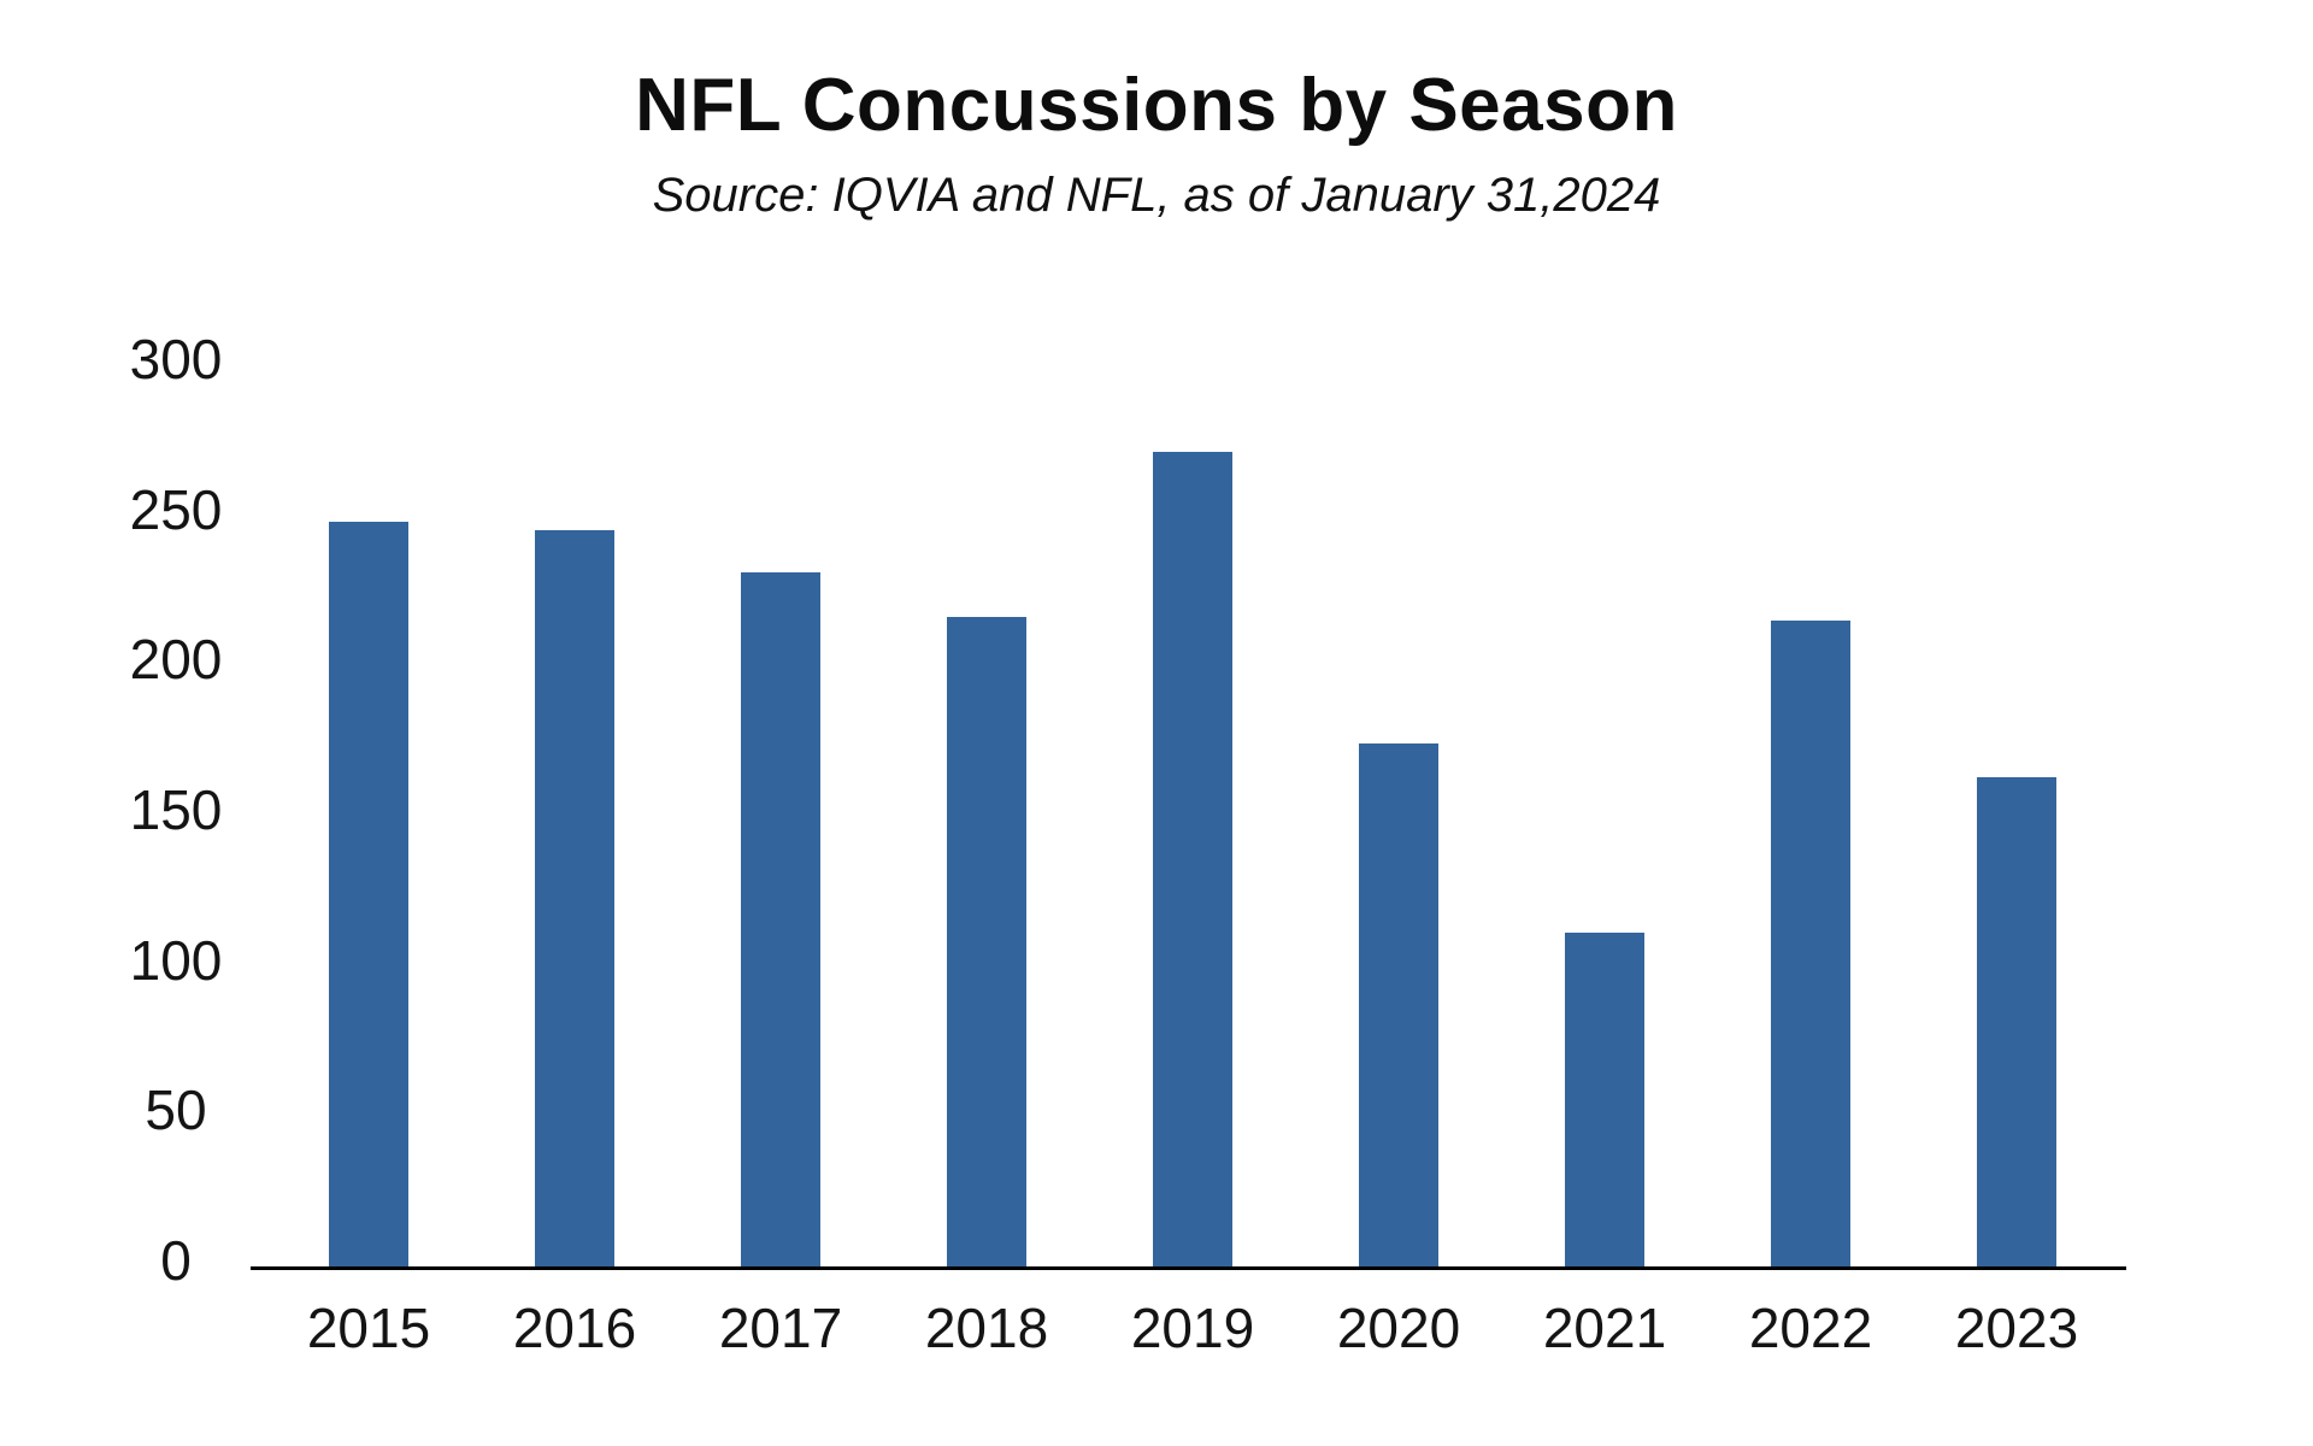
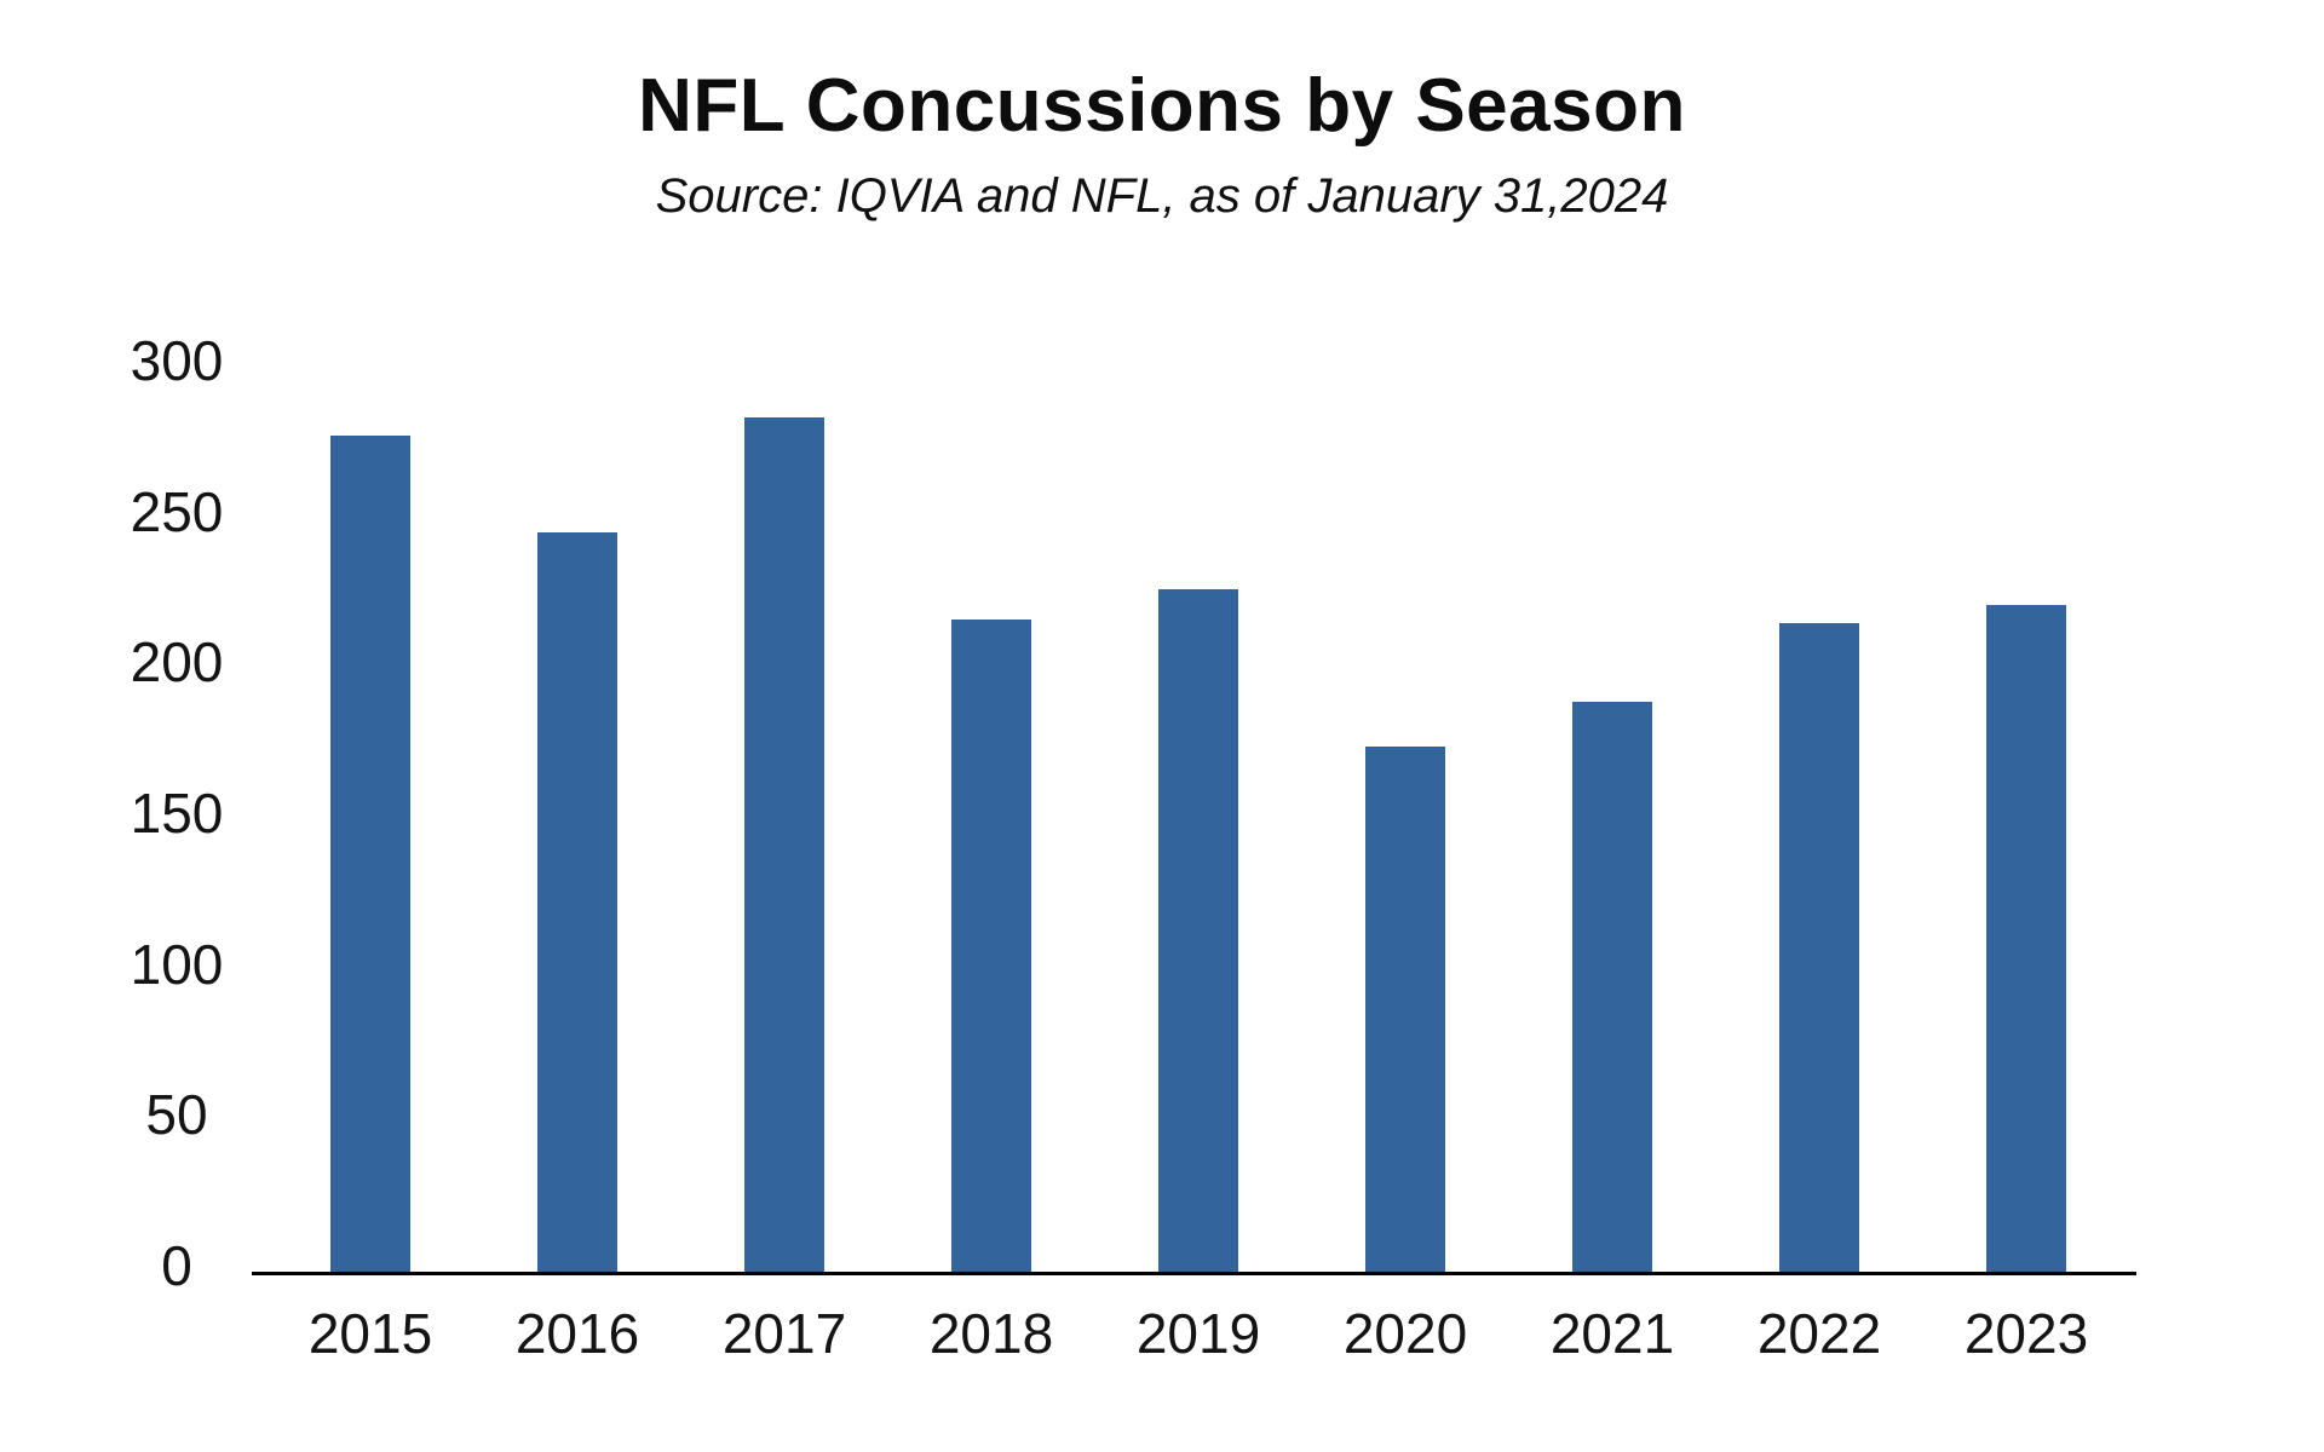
2015: 246 -> 275
2017: 229 -> 281
2019: 269 -> 224
2021: 109 -> 187
2023: 161 -> 219
